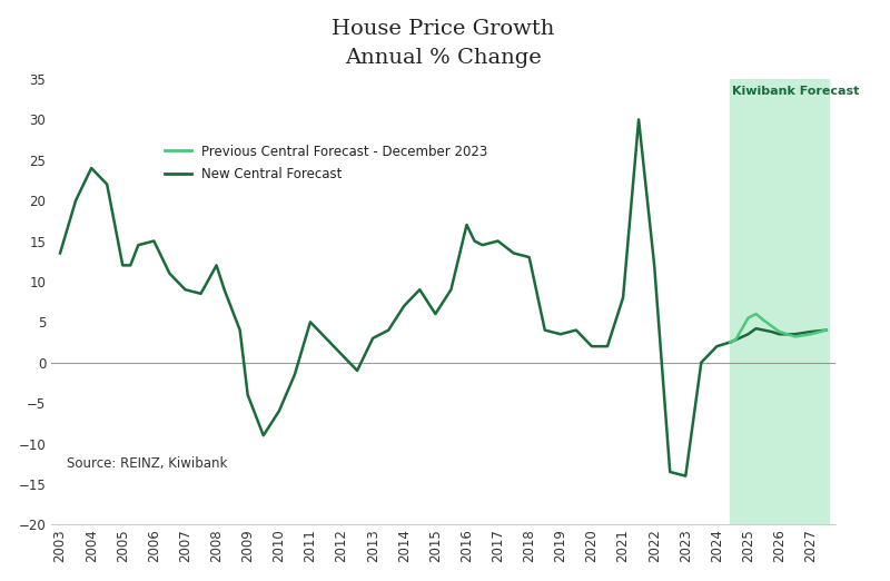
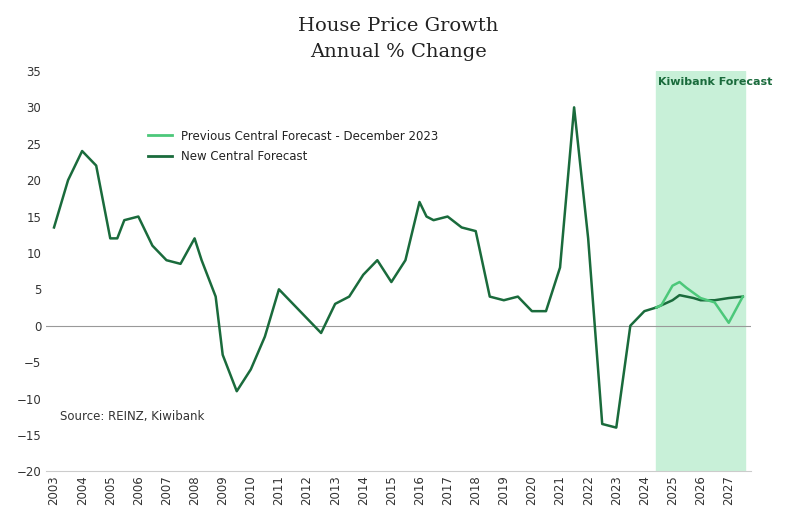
Previous Central Forecast - December 2023/2027: 3.5 -> 0.4
